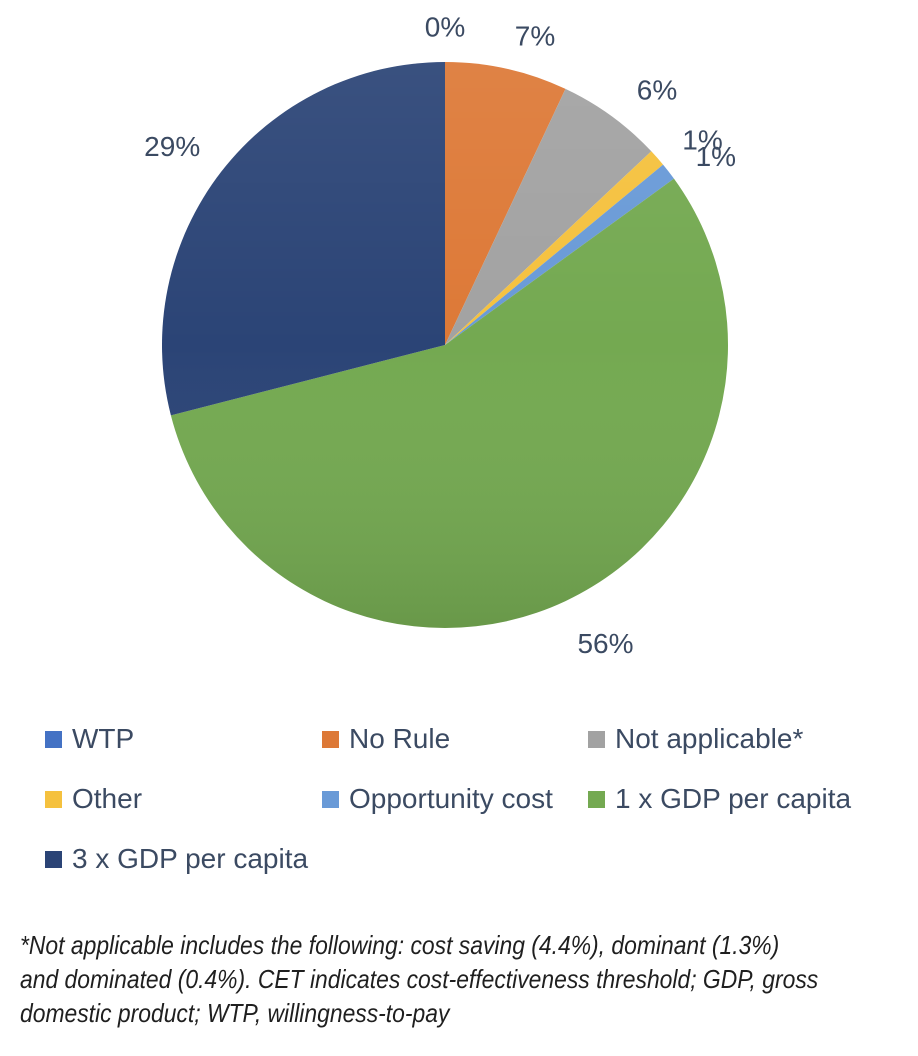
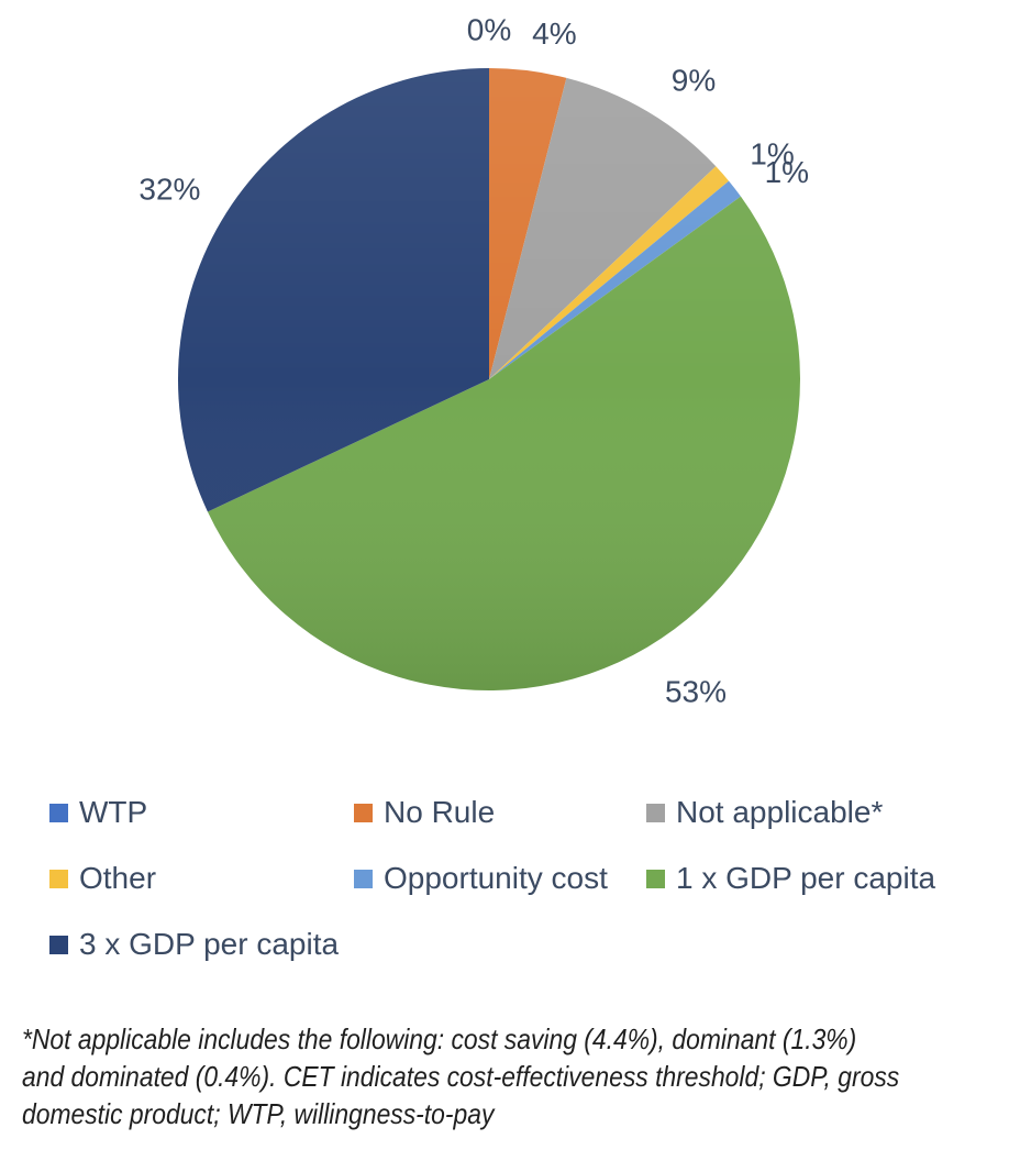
No Rule: 7% -> 4%
Not applicable*: 6% -> 9%
1 x GDP per capita: 56% -> 53%
3 x GDP per capita: 29% -> 32%
